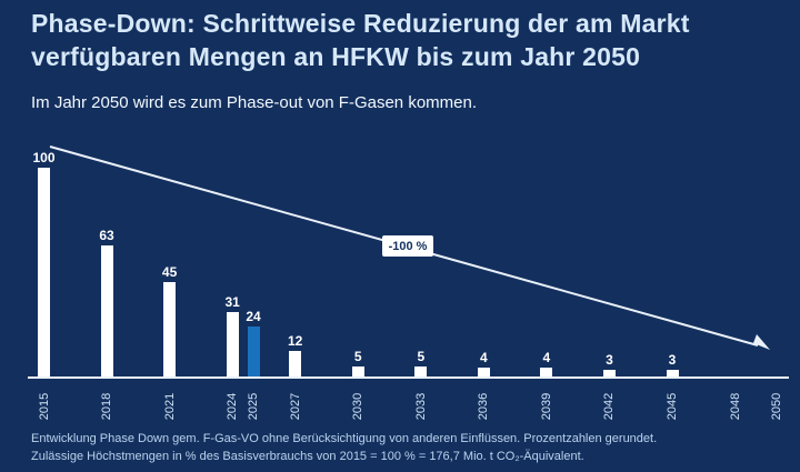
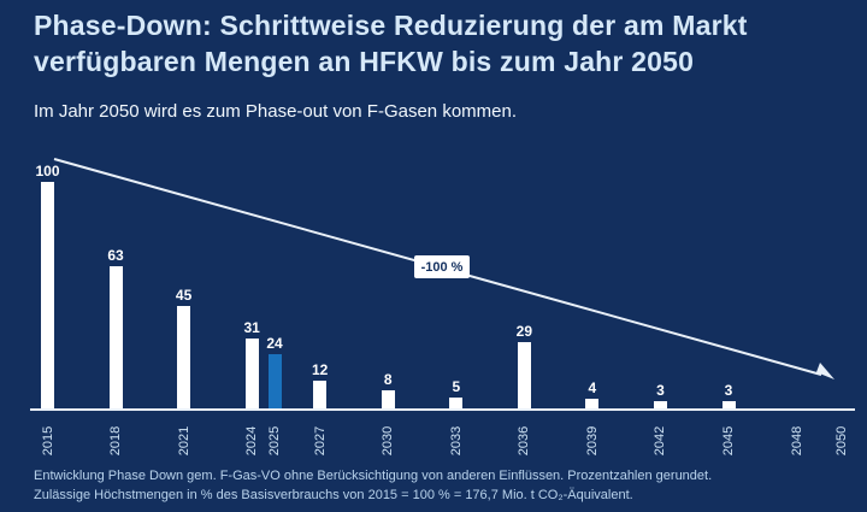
2030: 5 -> 8
2036: 4 -> 29
